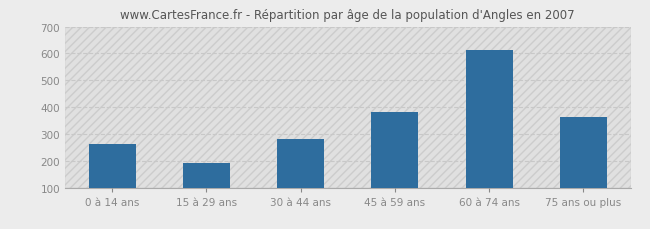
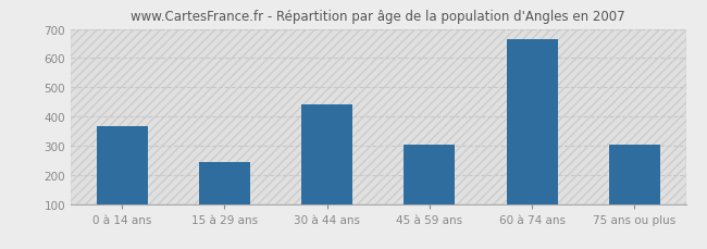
0 à 14 ans: 263 -> 365
15 à 29 ans: 193 -> 245
30 à 44 ans: 280 -> 440
45 à 59 ans: 381 -> 305
60 à 74 ans: 614 -> 665
75 ans ou plus: 362 -> 305
